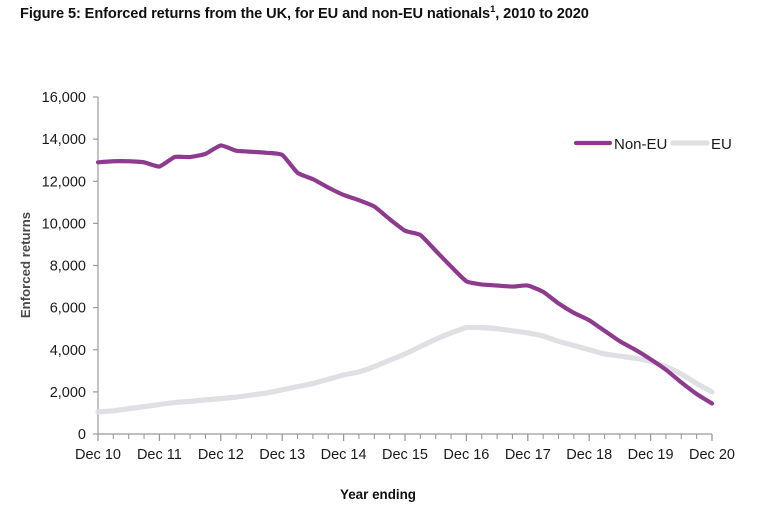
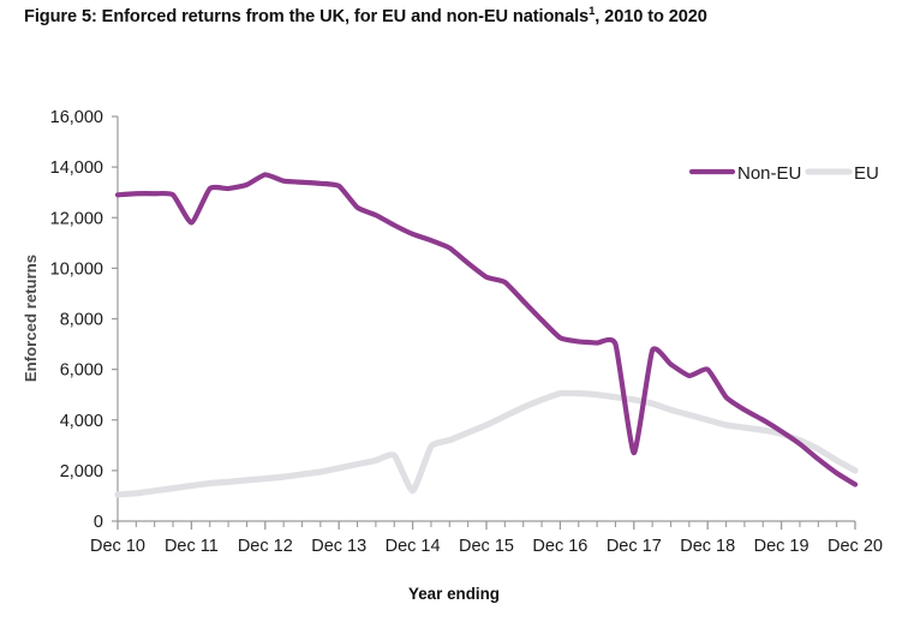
Non-EU/Dec 11: 12700 -> 11800
EU/Dec 14: 2800 -> 1200
Non-EU/Dec 17: 7000 -> 2700
Non-EU/Dec 18: 5400 -> 6000
